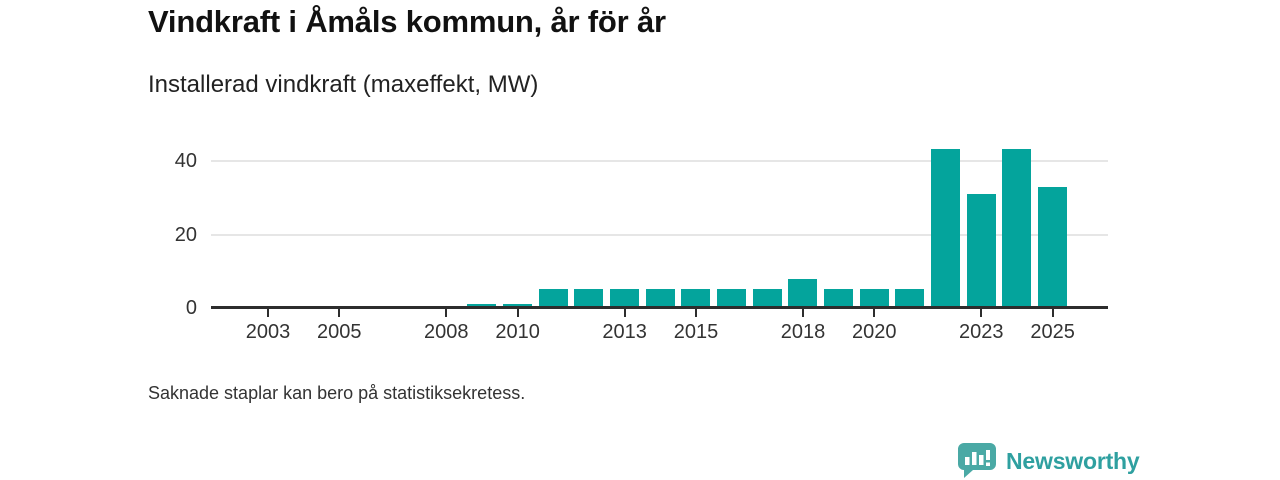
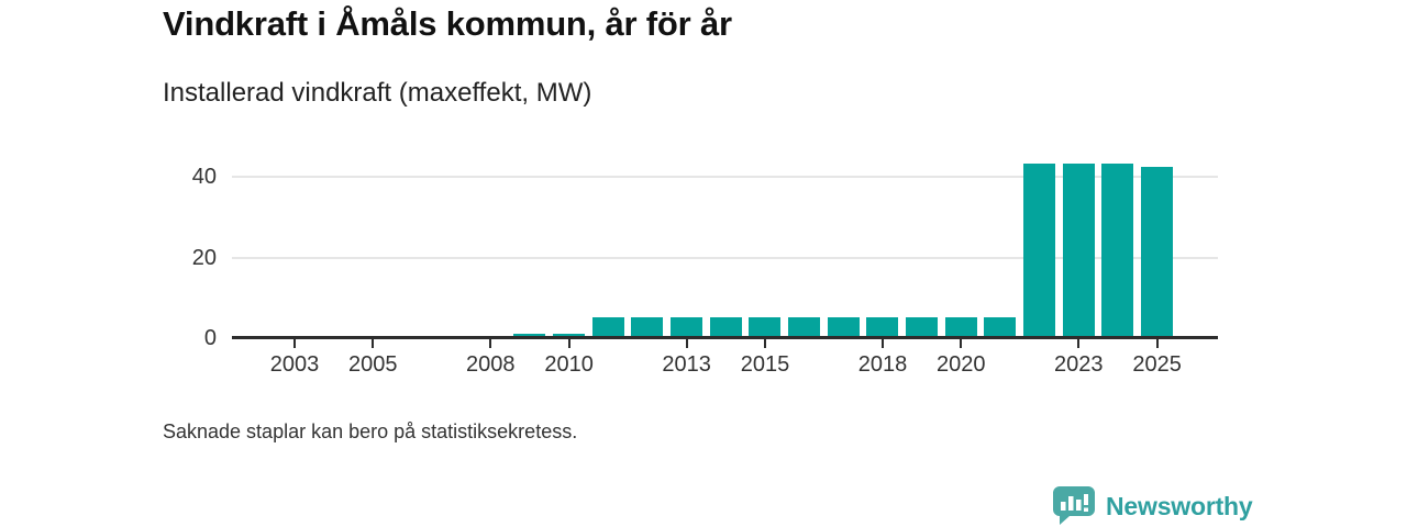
2018: 8 -> 5
2023: 31 -> 43
2025: 33 -> 42
